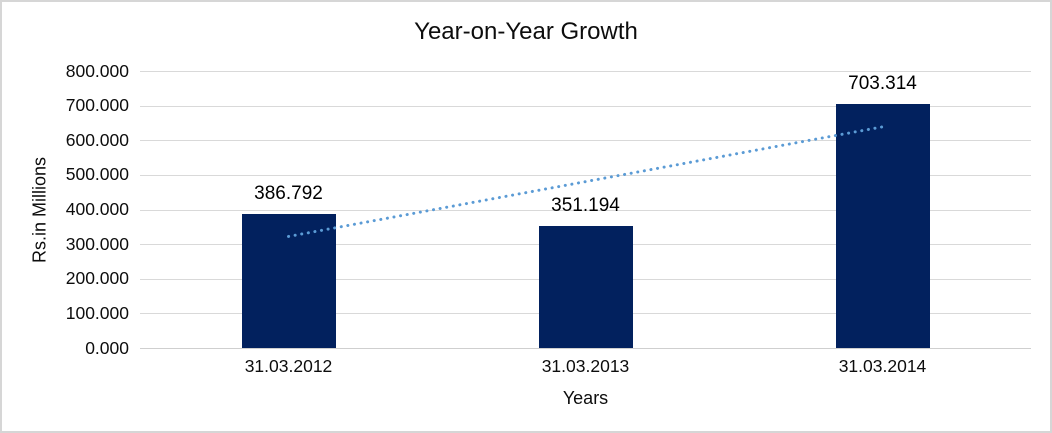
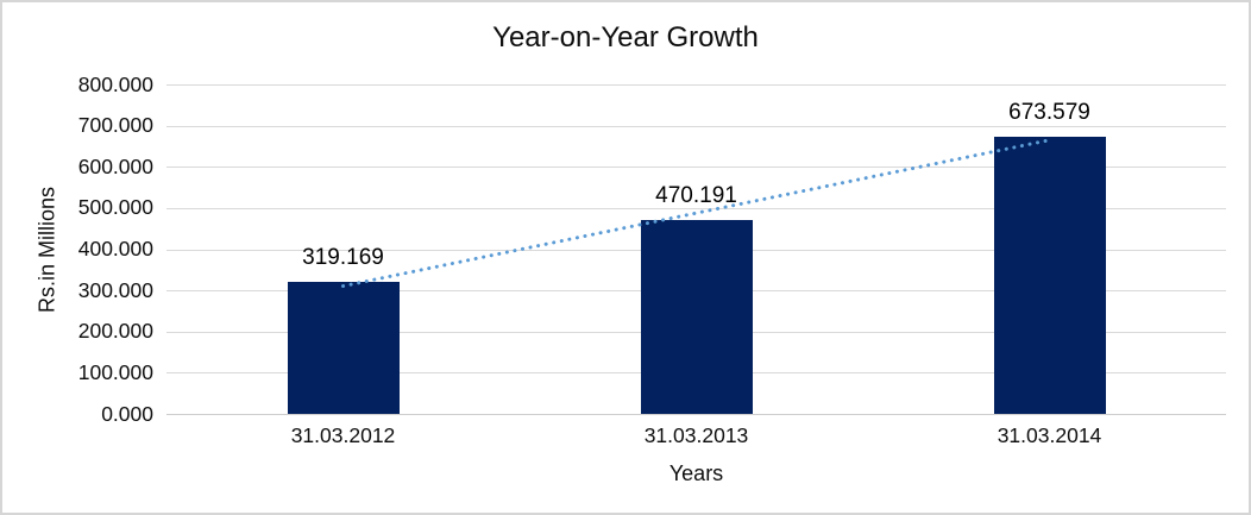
31.03.2012: 386.792 -> 319.169
31.03.2013: 351.194 -> 470.191
31.03.2014: 703.314 -> 673.579
